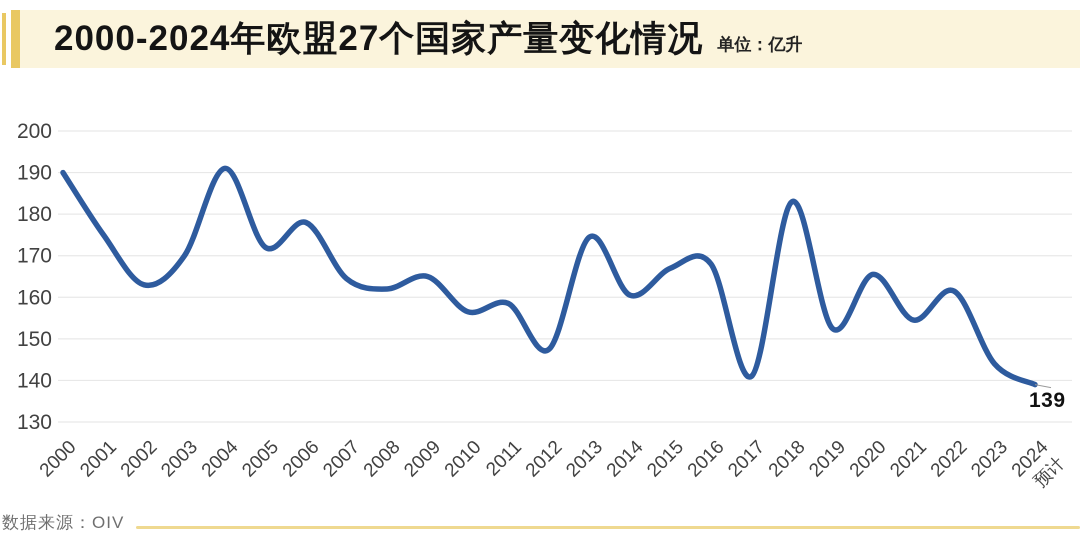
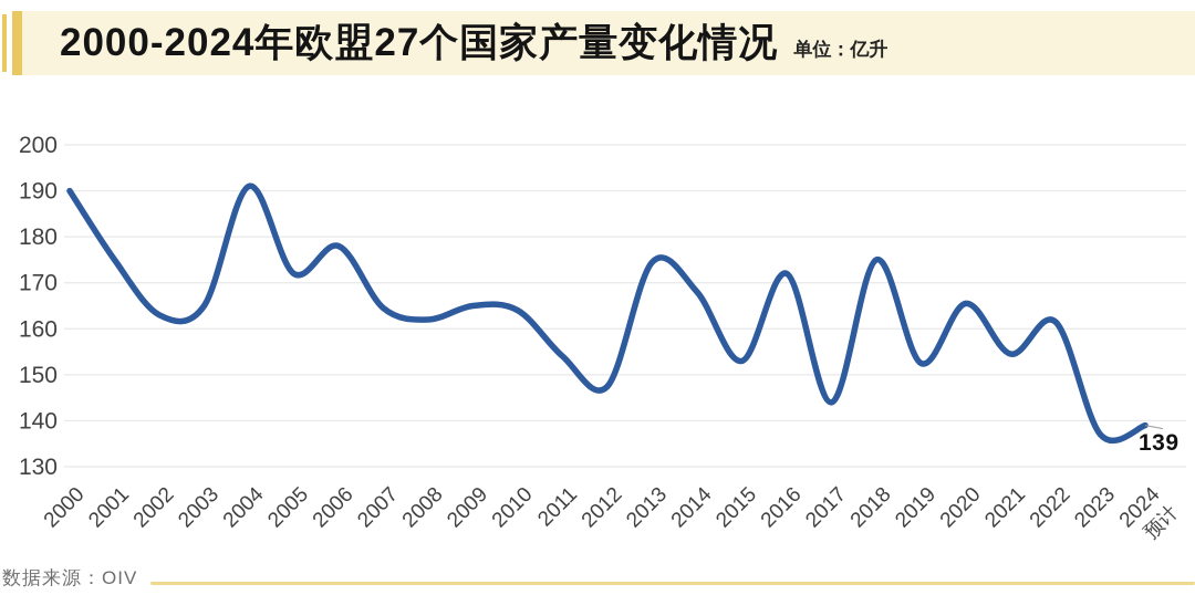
2003: 170 -> 165
2010: 156 -> 164
2011: 158 -> 154
2014: 160 -> 168
2015: 167 -> 153
2016: 168 -> 172
2017: 141 -> 144
2018: 183 -> 175
2023: 144 -> 137
